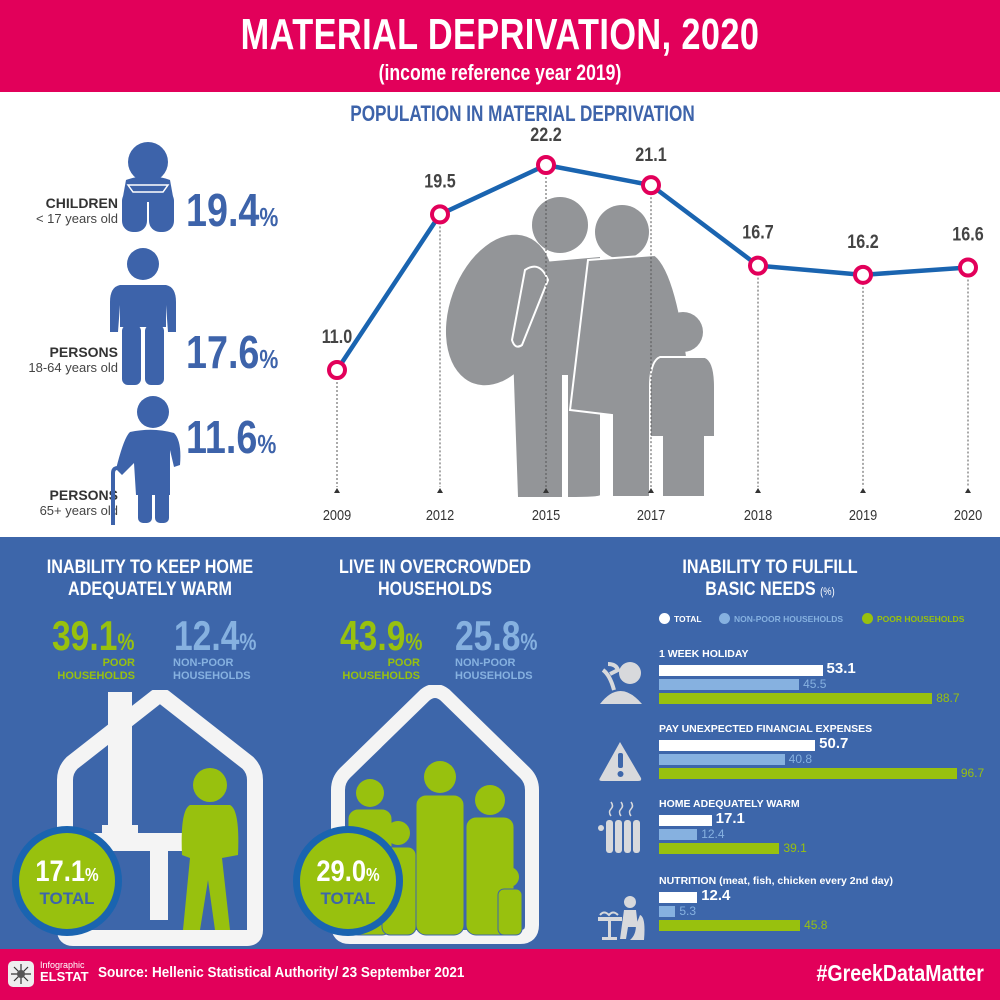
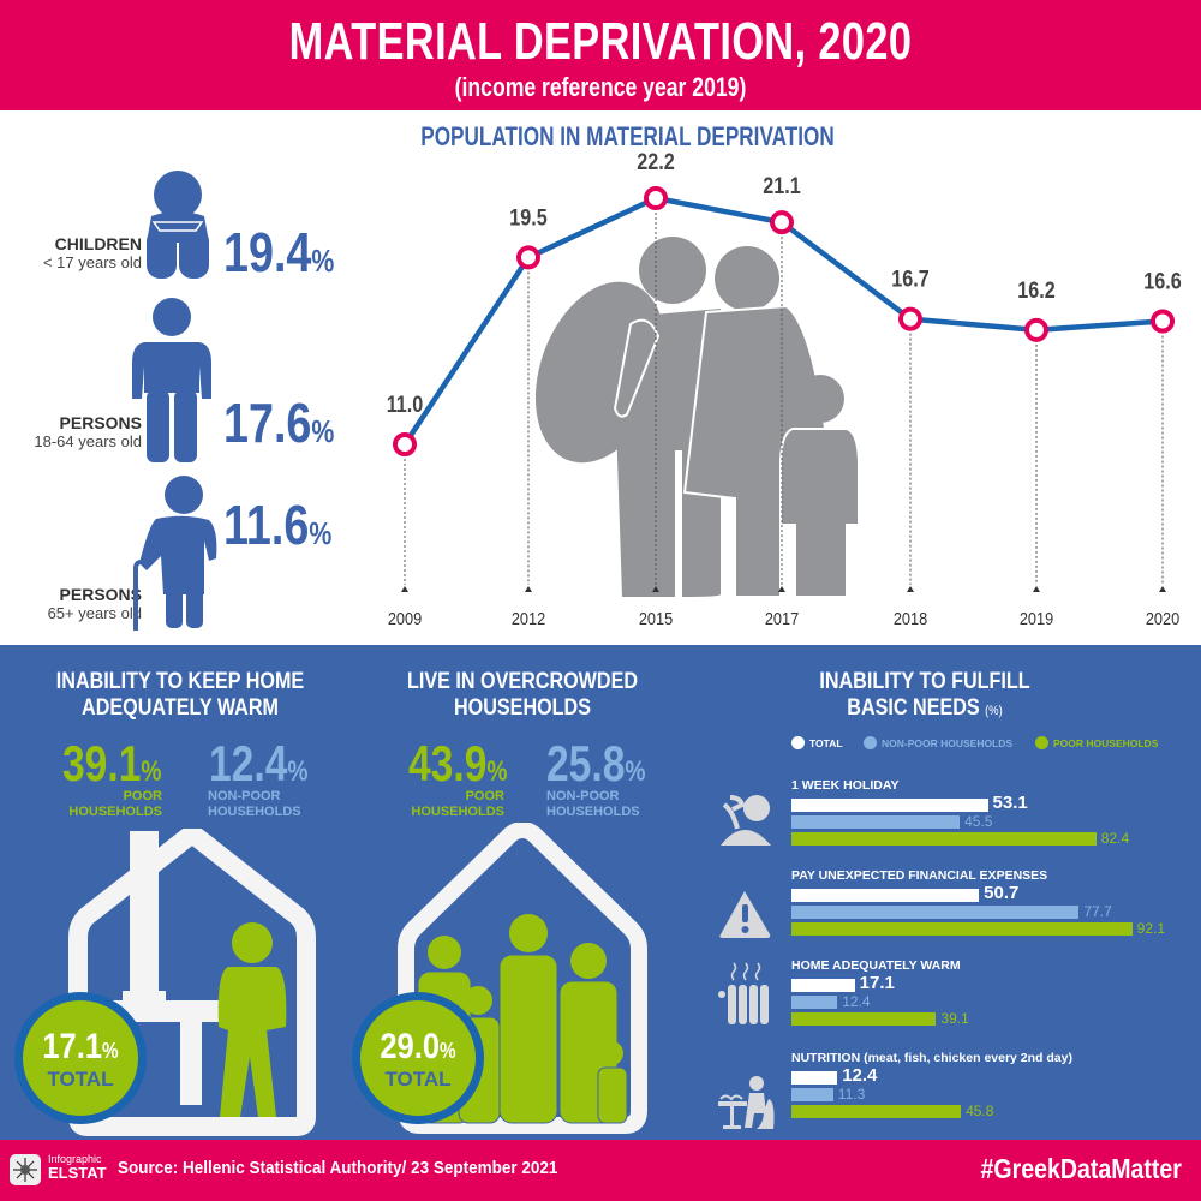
INABILITY TO FULFILL BASIC NEEDS (%)/POOR HOUSEHOLDS/1 WEEK HOLIDAY: 88.7 -> 82.4
INABILITY TO FULFILL BASIC NEEDS (%)/NON-POOR HOUSEHOLDS/PAY UNEXPECTED FINANCIAL EXPENSES: 40.8 -> 77.7
INABILITY TO FULFILL BASIC NEEDS (%)/POOR HOUSEHOLDS/PAY UNEXPECTED FINANCIAL EXPENSES: 96.7 -> 92.1
INABILITY TO FULFILL BASIC NEEDS (%)/NON-POOR HOUSEHOLDS/NUTRITION (meat, fish, chicken every 2nd day): 5.3 -> 11.3
